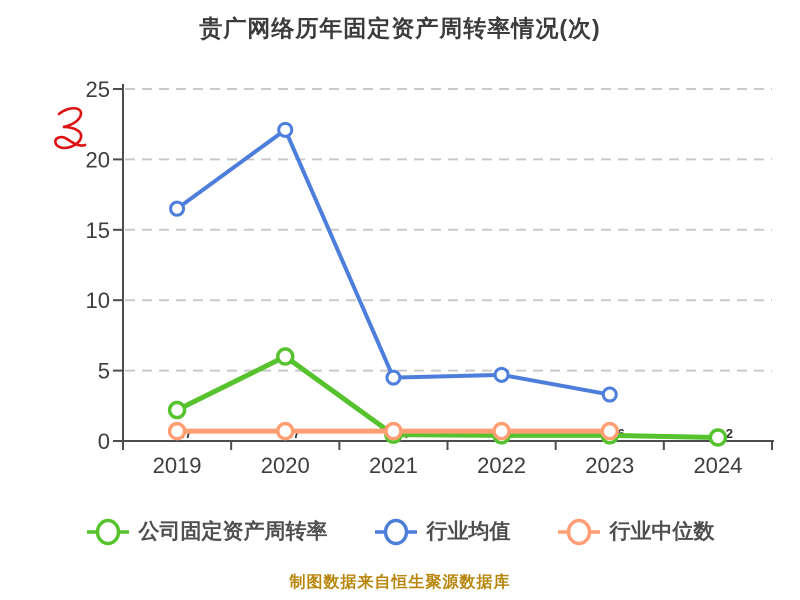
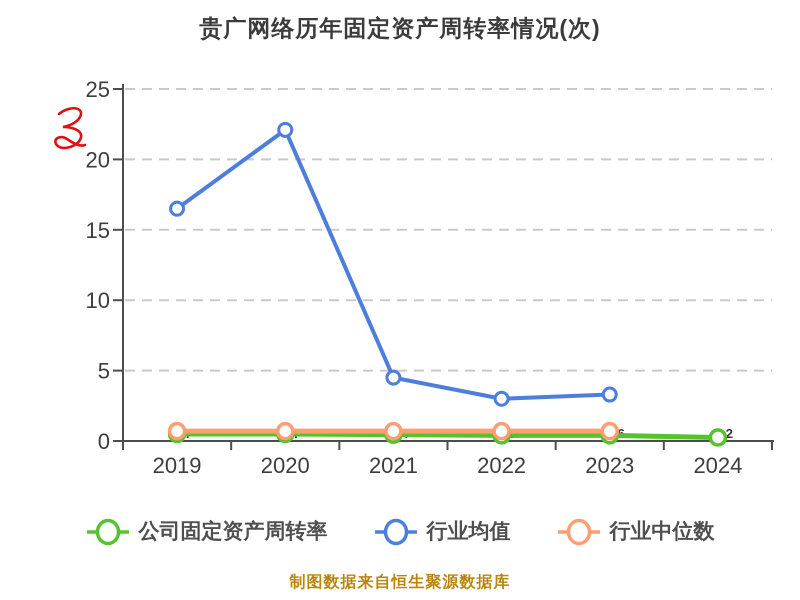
公司固定资产周转率/2019: 2.2 -> 0.5
公司固定资产周转率/2020: 6.0 -> 0.5
行业均值/2022: 4.7 -> 3.0
